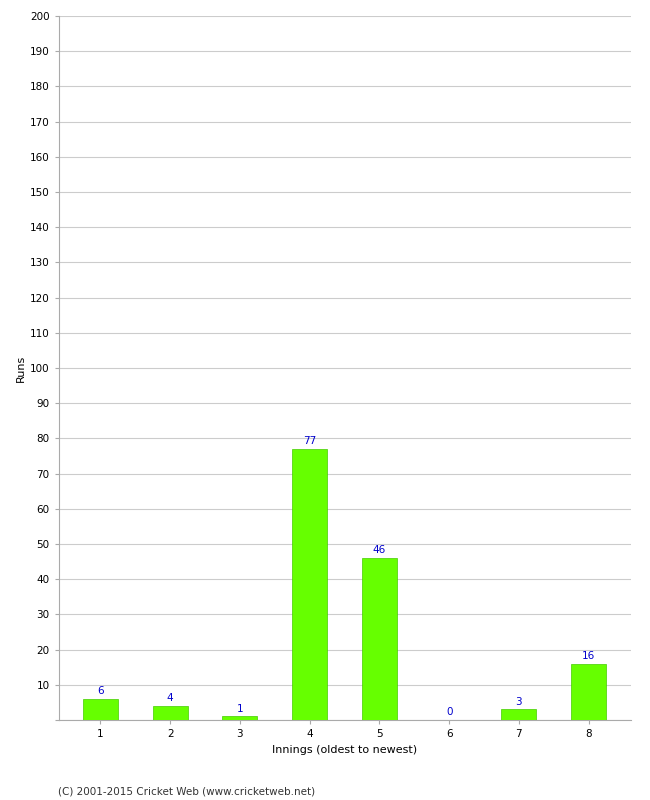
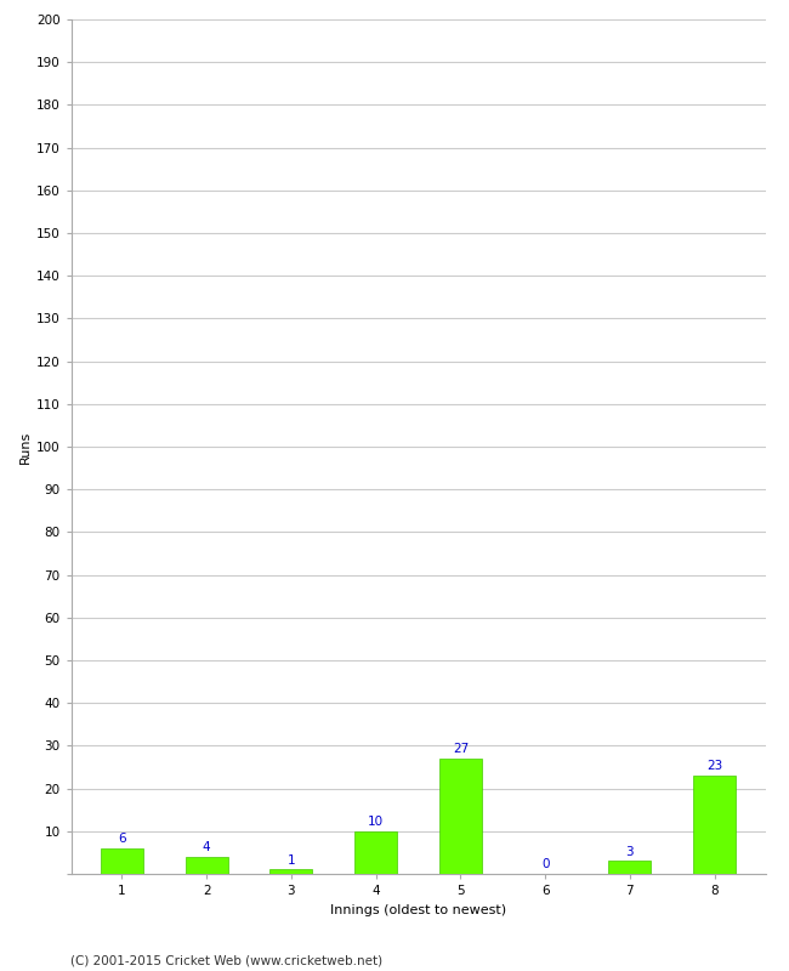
4: 77 -> 10
5: 46 -> 27
8: 16 -> 23
